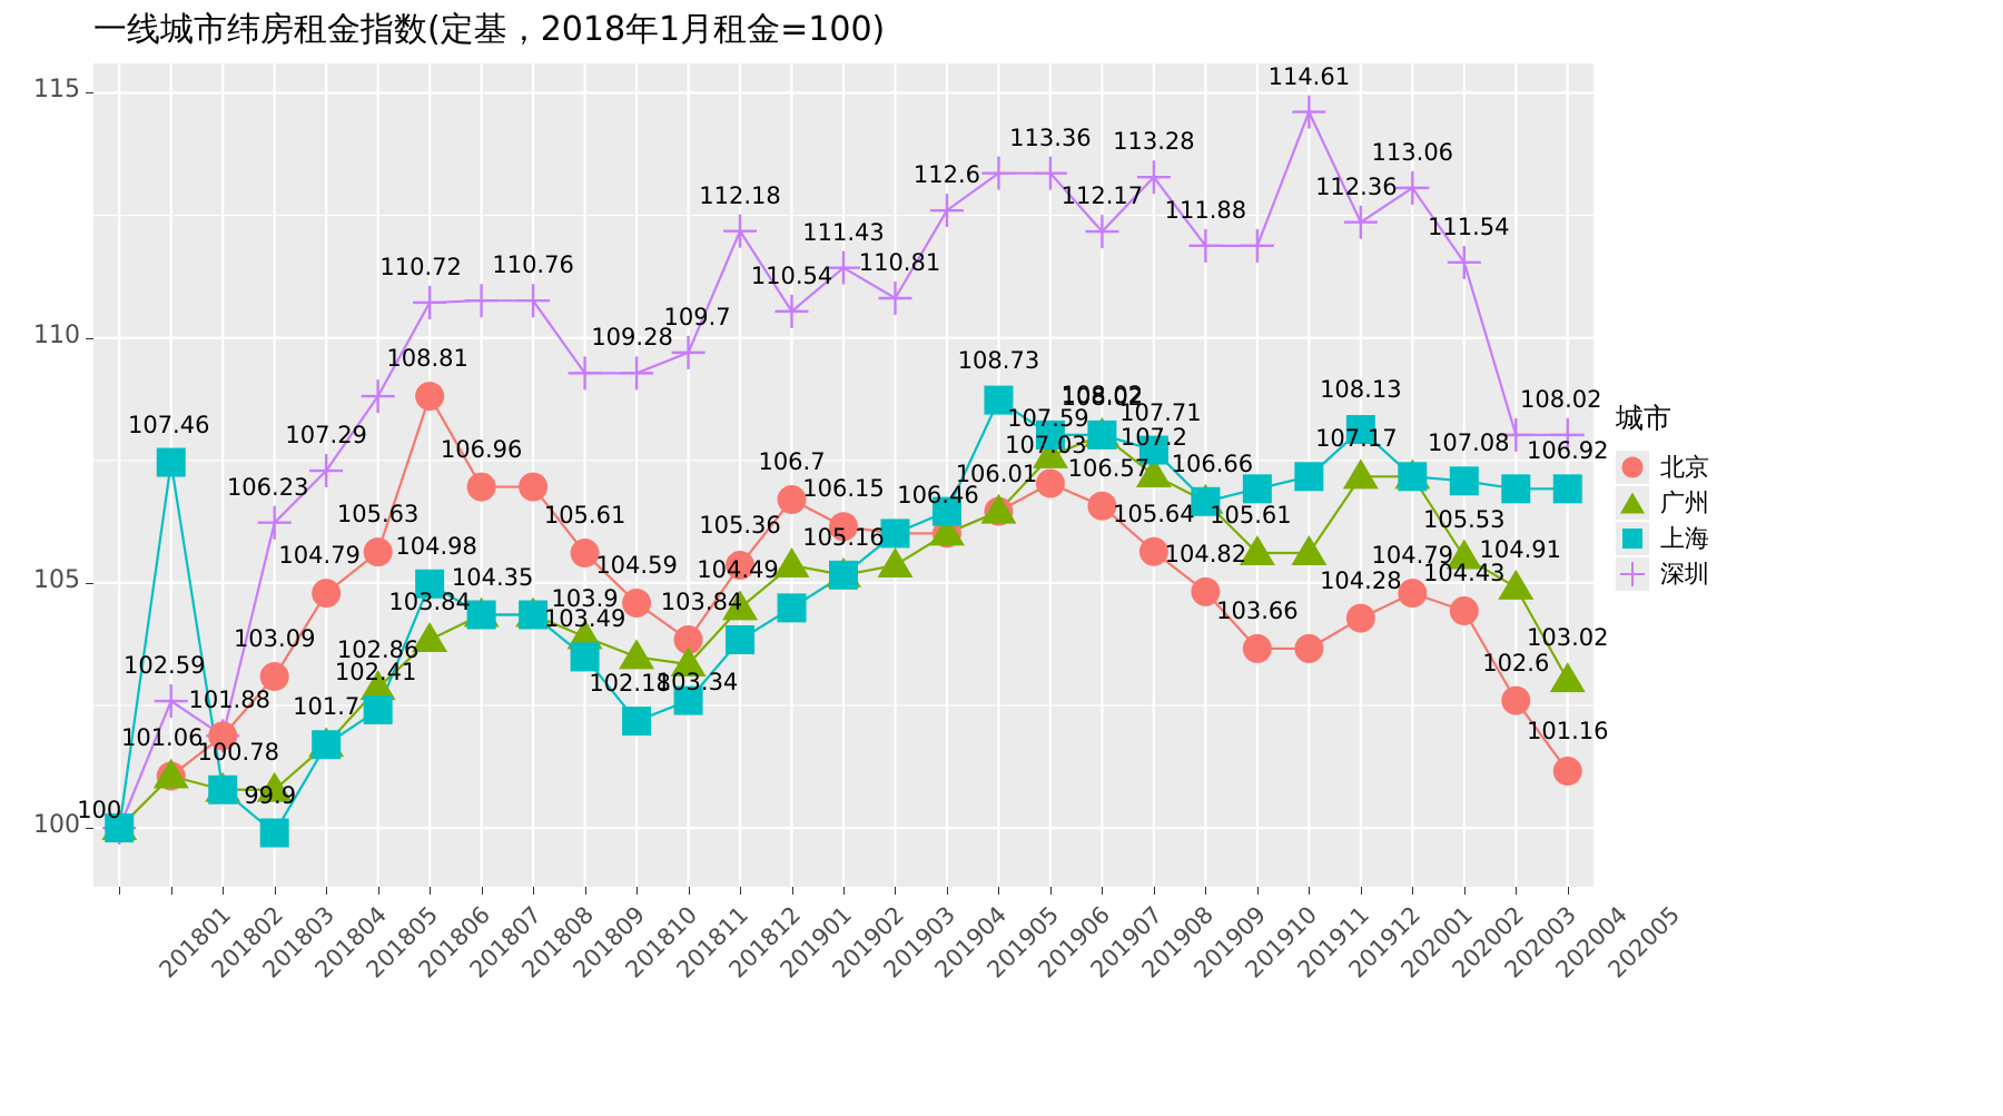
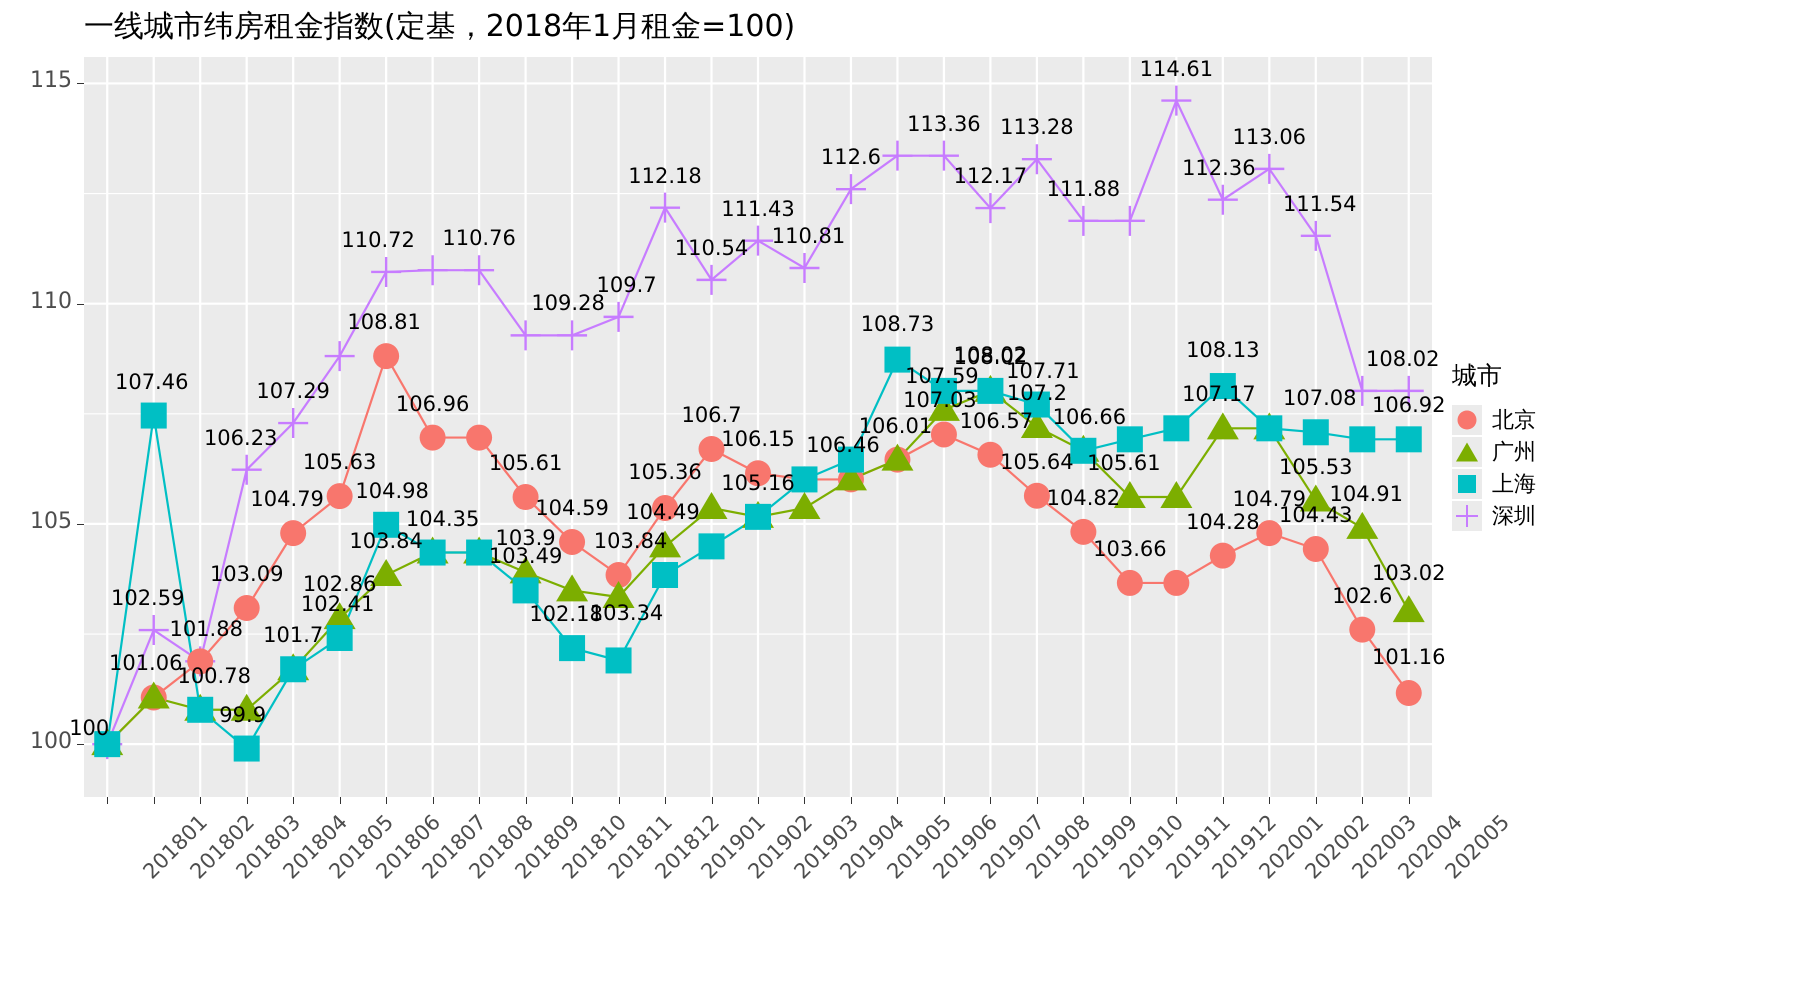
上海/201812: 102.6 -> 101.9
